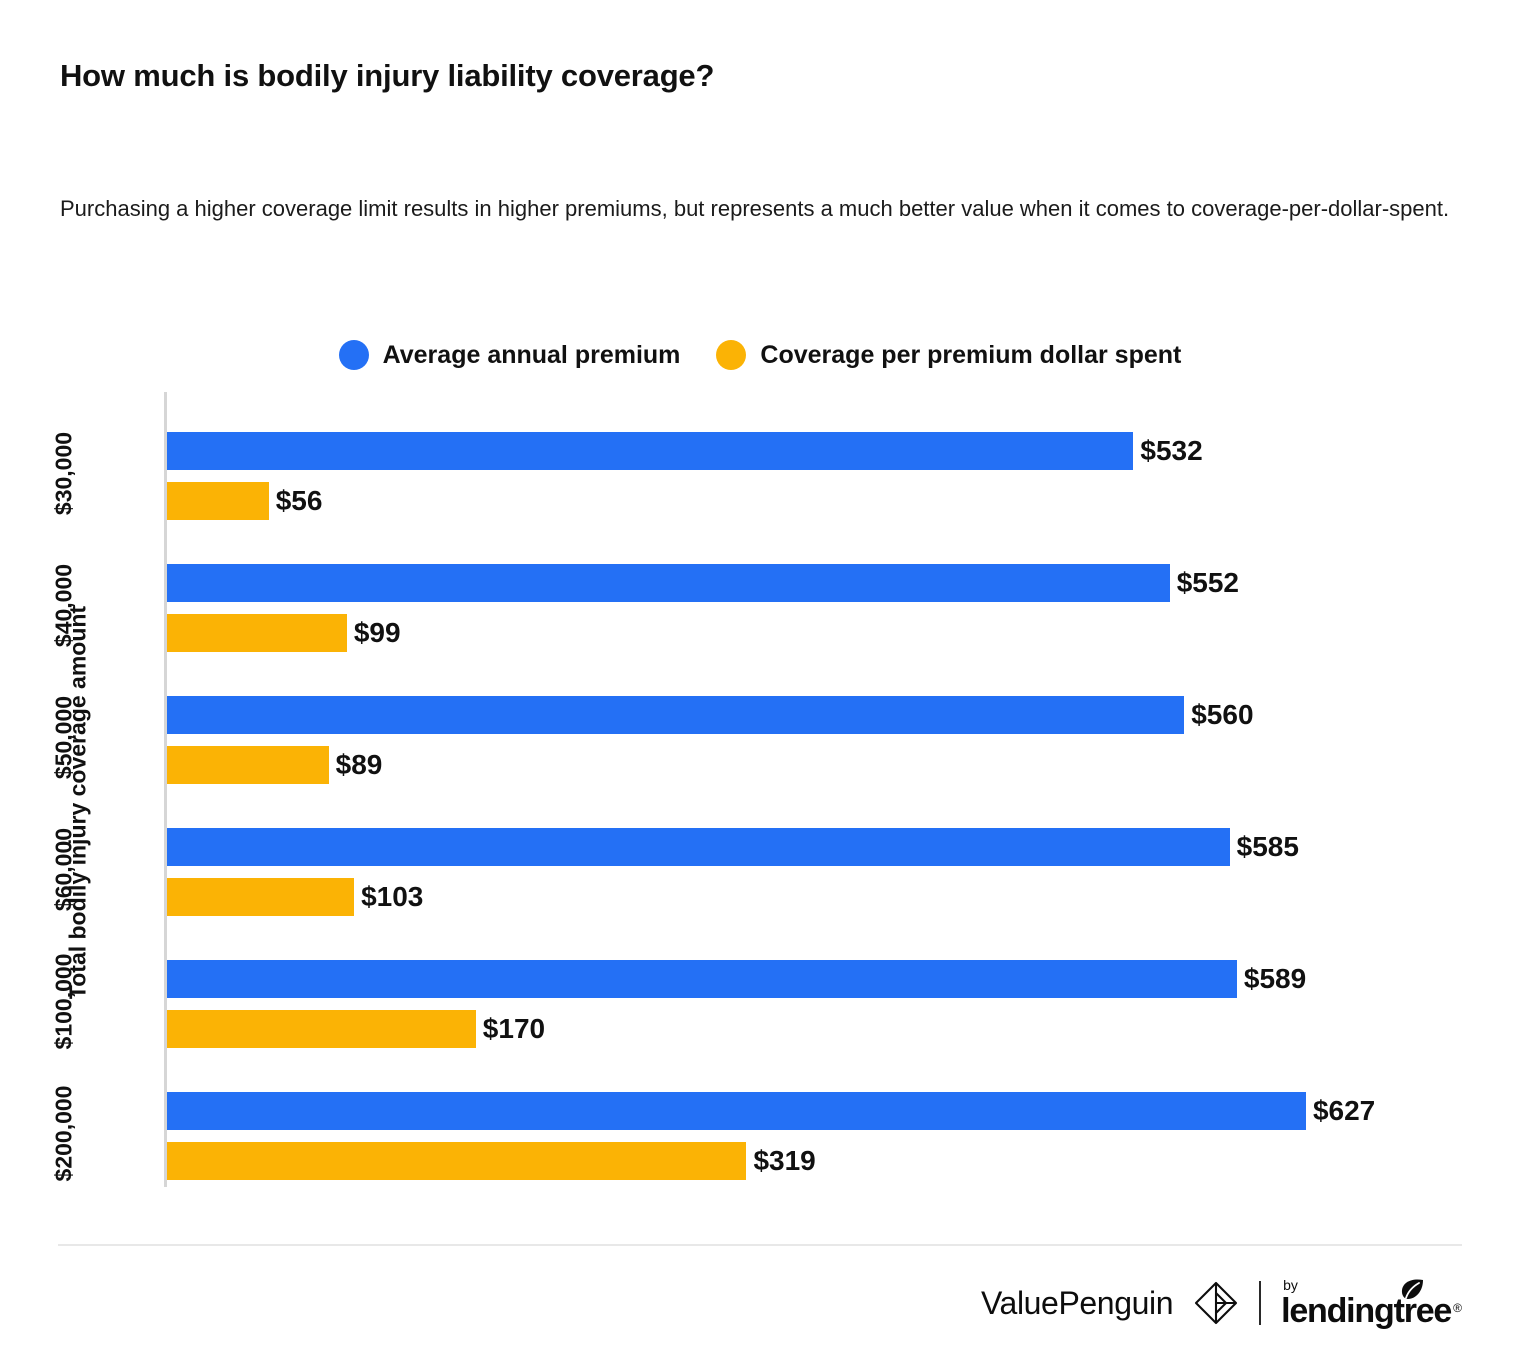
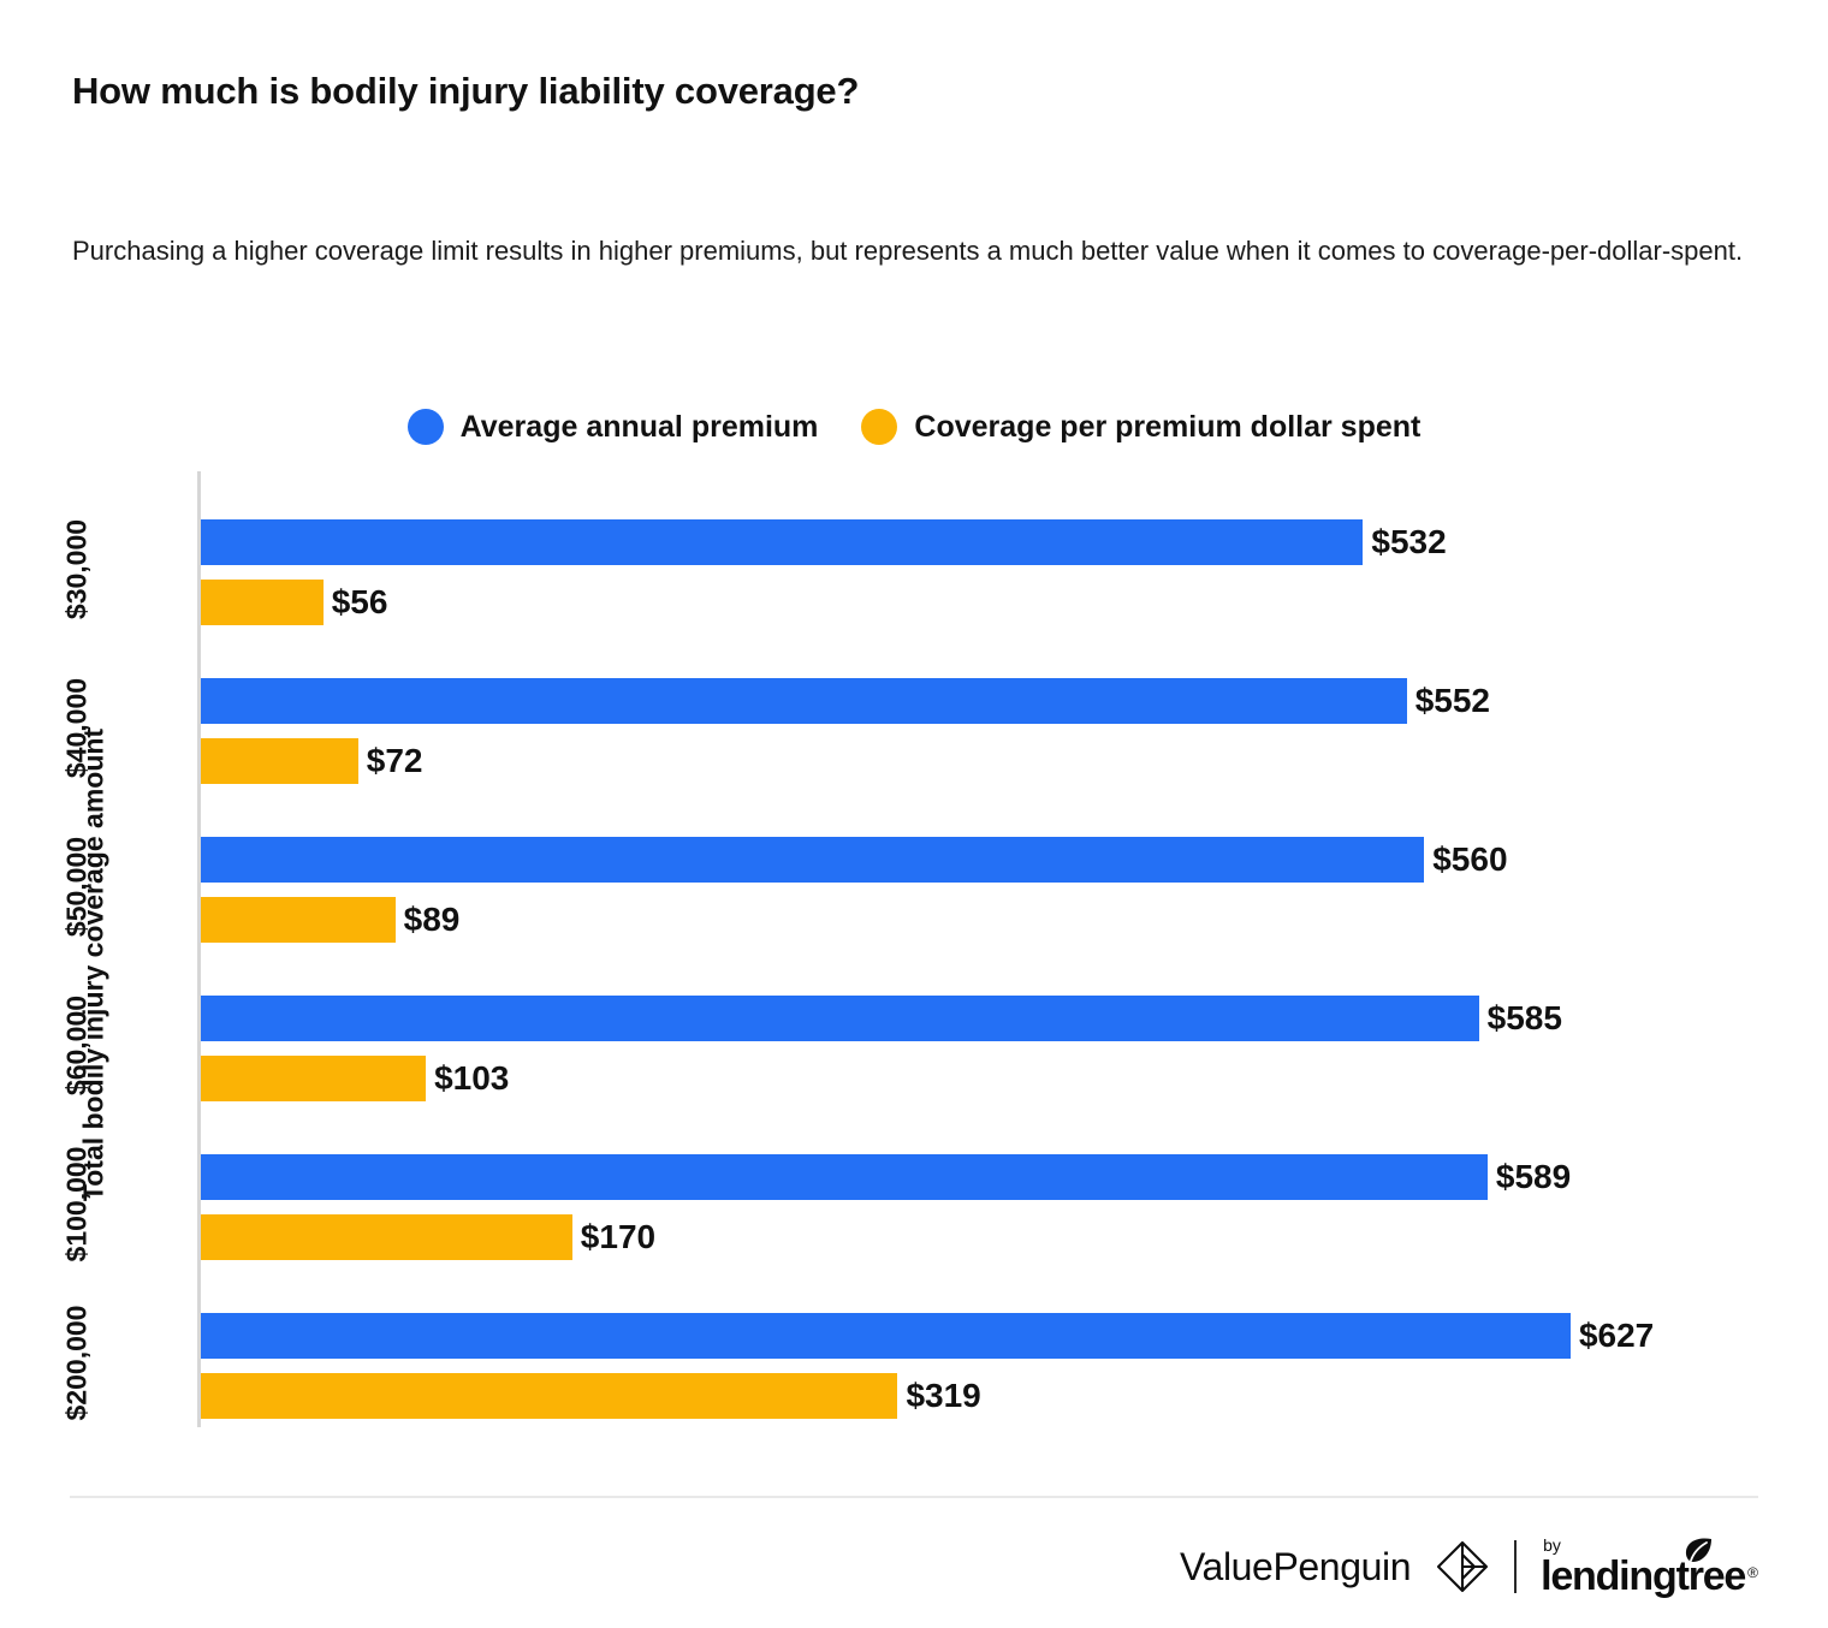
Coverage per premium dollar spent/$40,000: $99 -> $72
